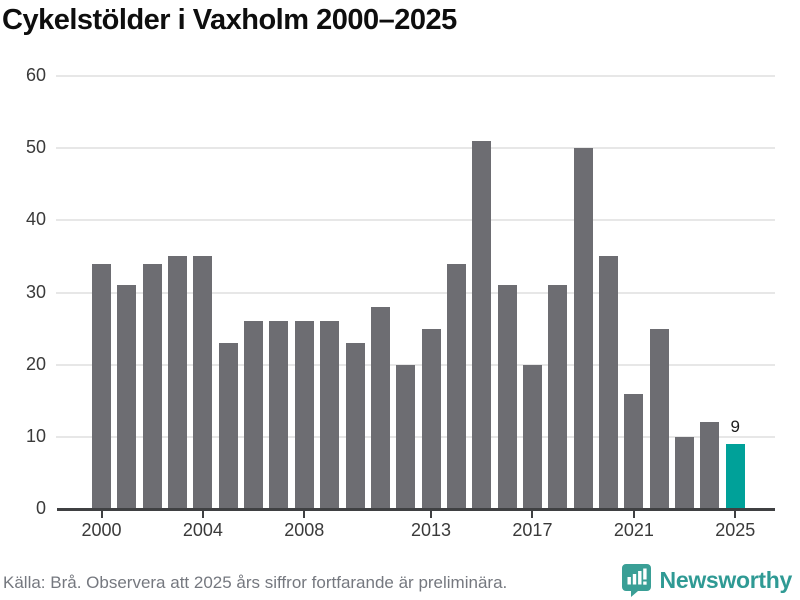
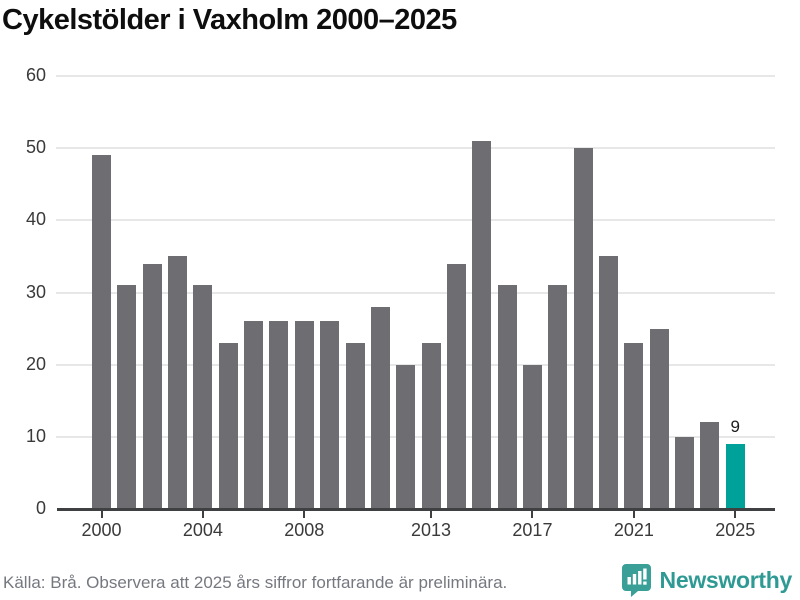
2000: 34 -> 49
2004: 35 -> 31
2013: 25 -> 23
2021: 16 -> 23
